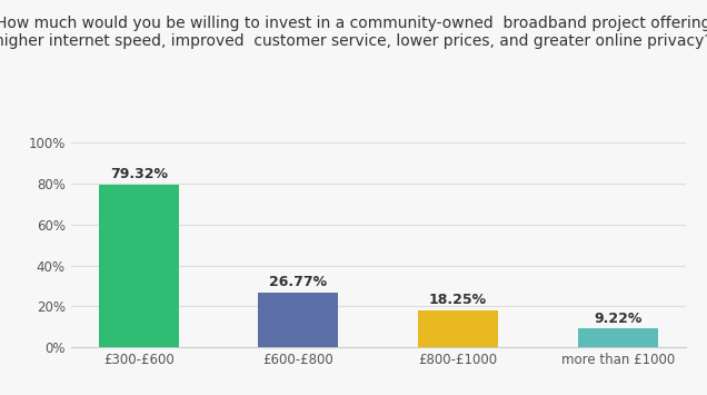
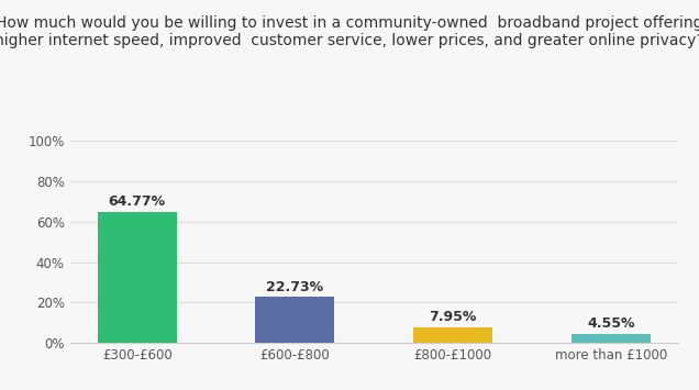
£300-£600: 79.32% -> 64.77%
£600-£800: 26.77% -> 22.73%
£800-£1000: 18.25% -> 7.95%
more than £1000: 9.22% -> 4.55%
